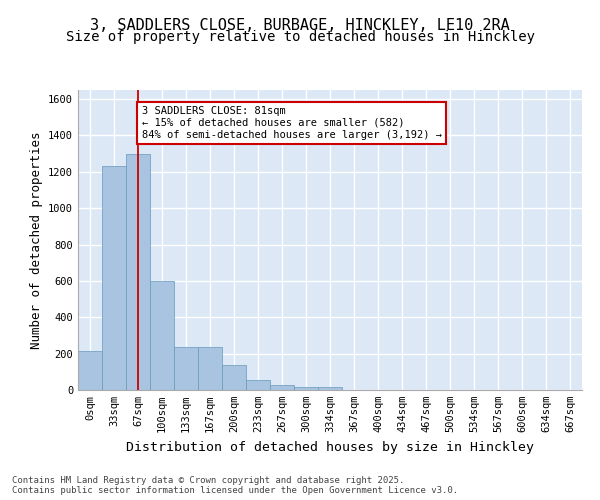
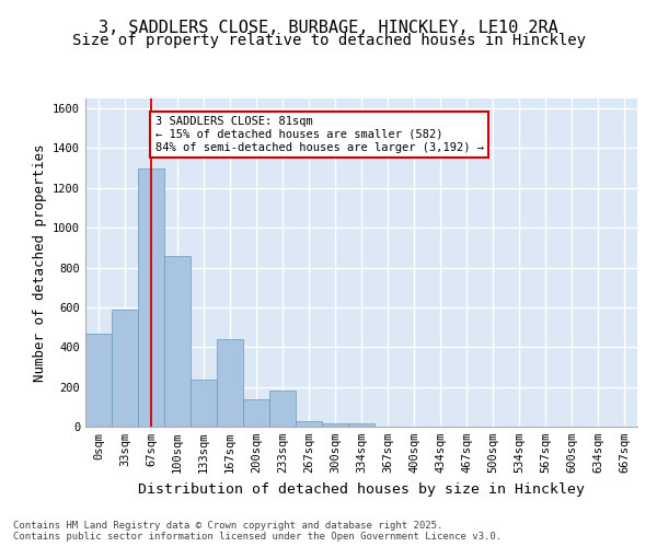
0sqm: 220 -> 470
33sqm: 1230 -> 590
100sqm: 600 -> 860
167sqm: 240 -> 440
233sqm: 60 -> 180
